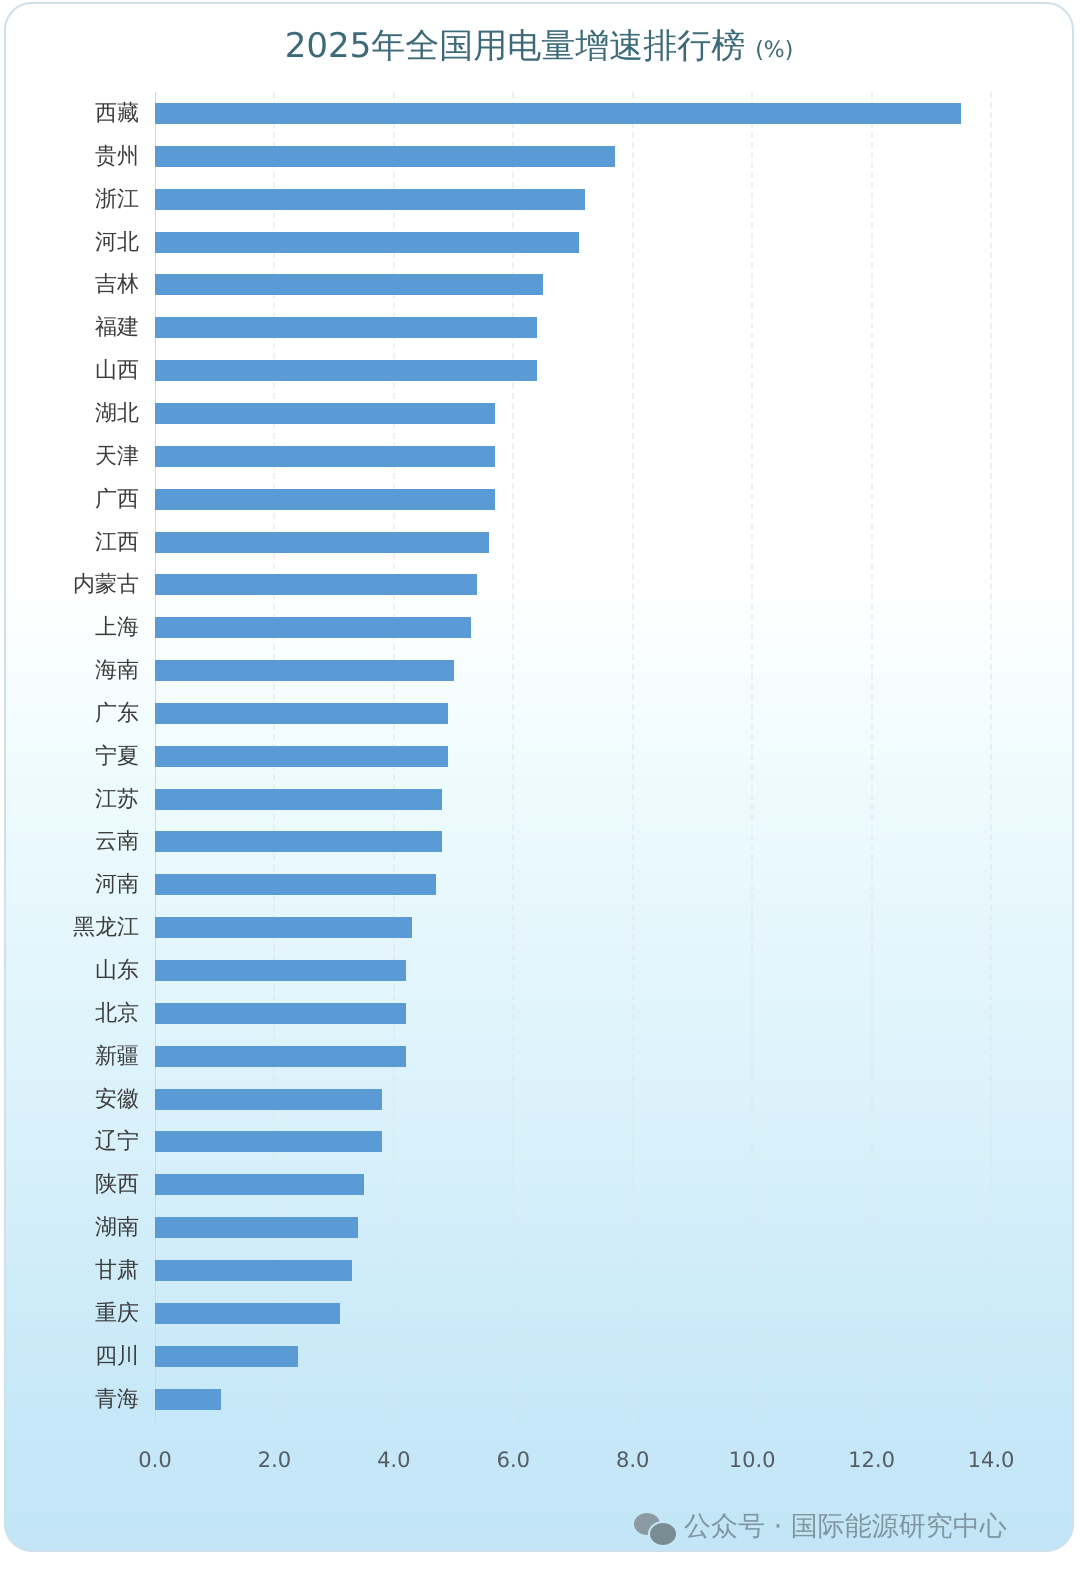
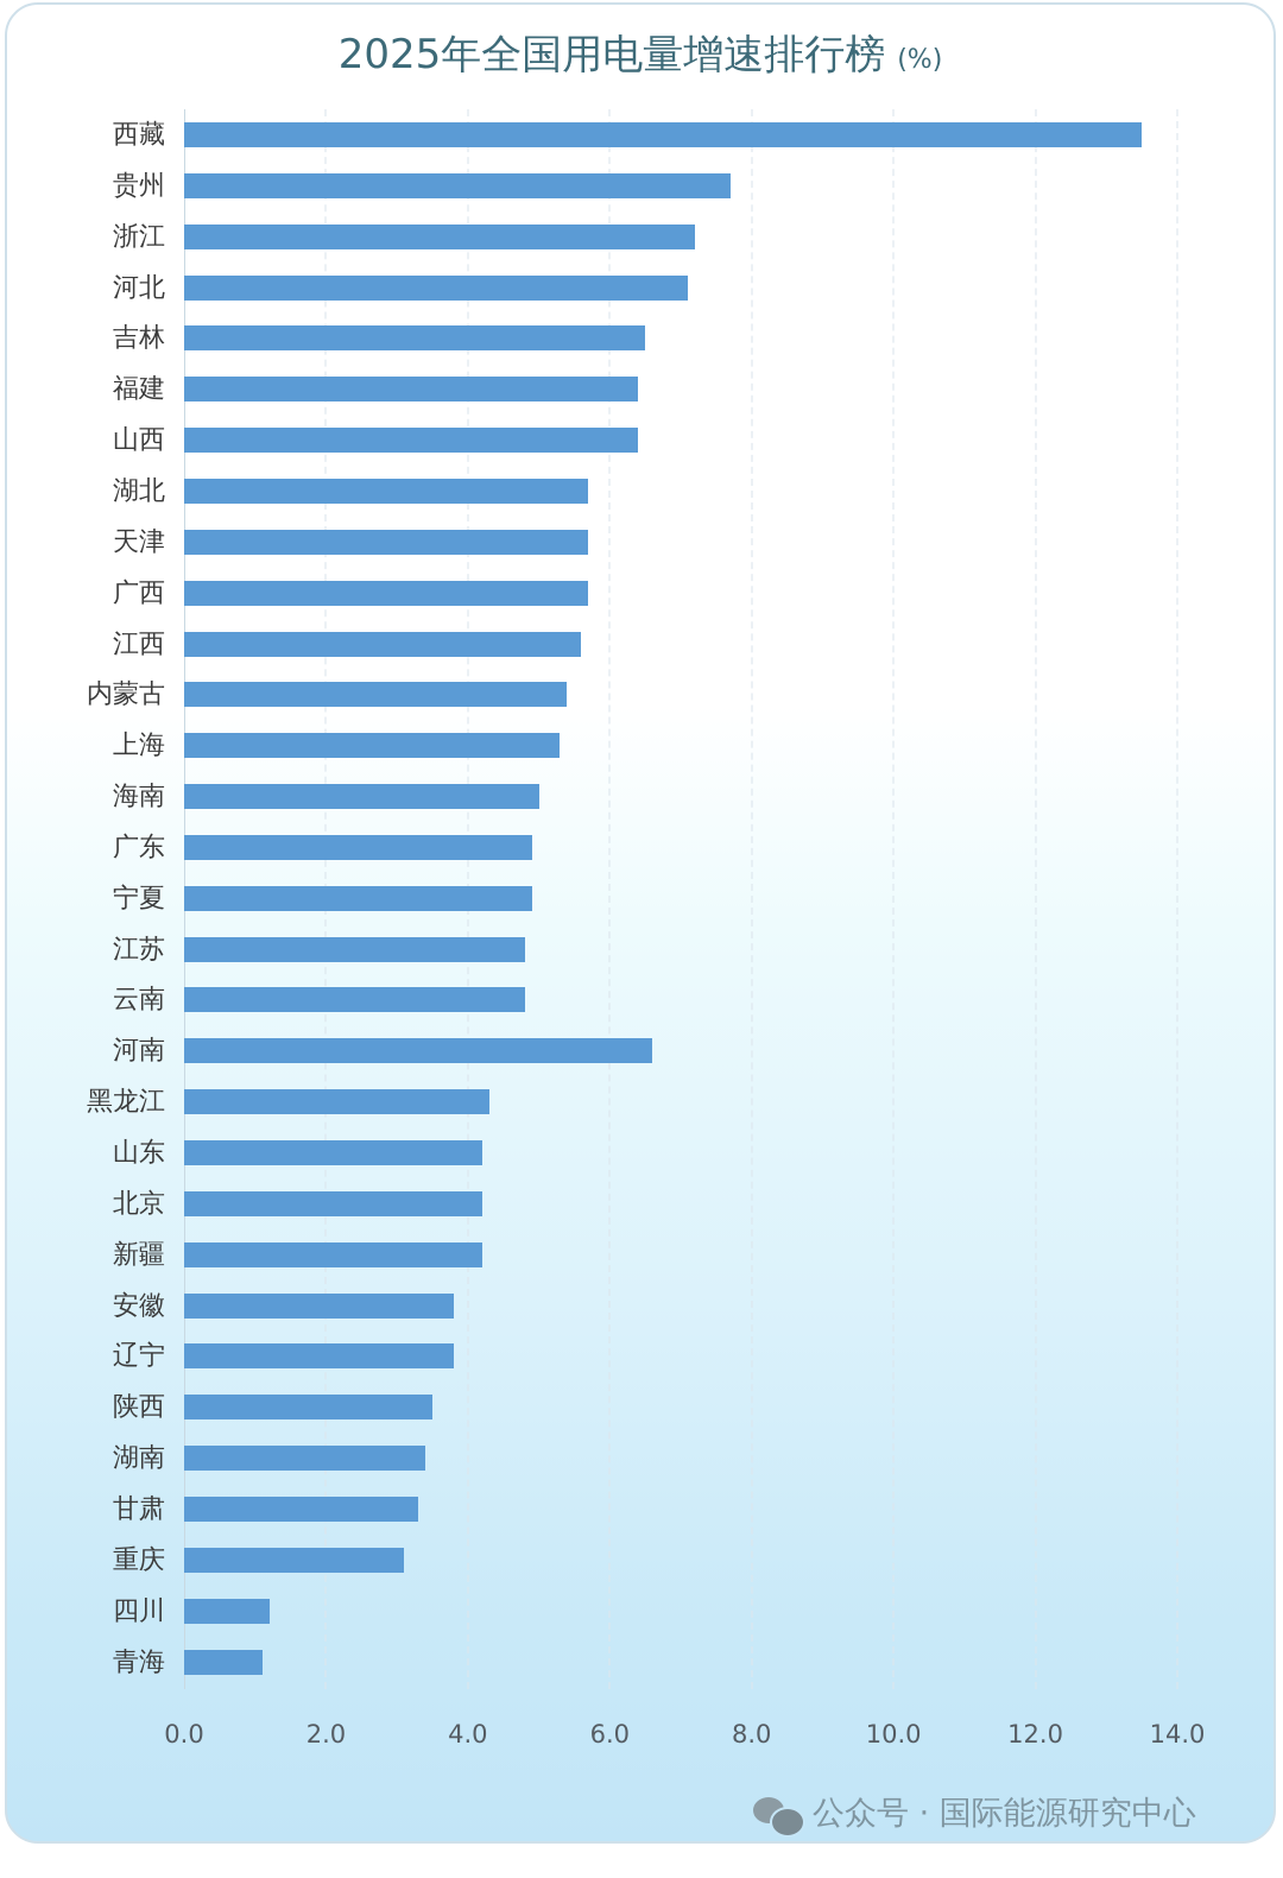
河南: 4.7 -> 6.6
四川: 2.4 -> 1.2
